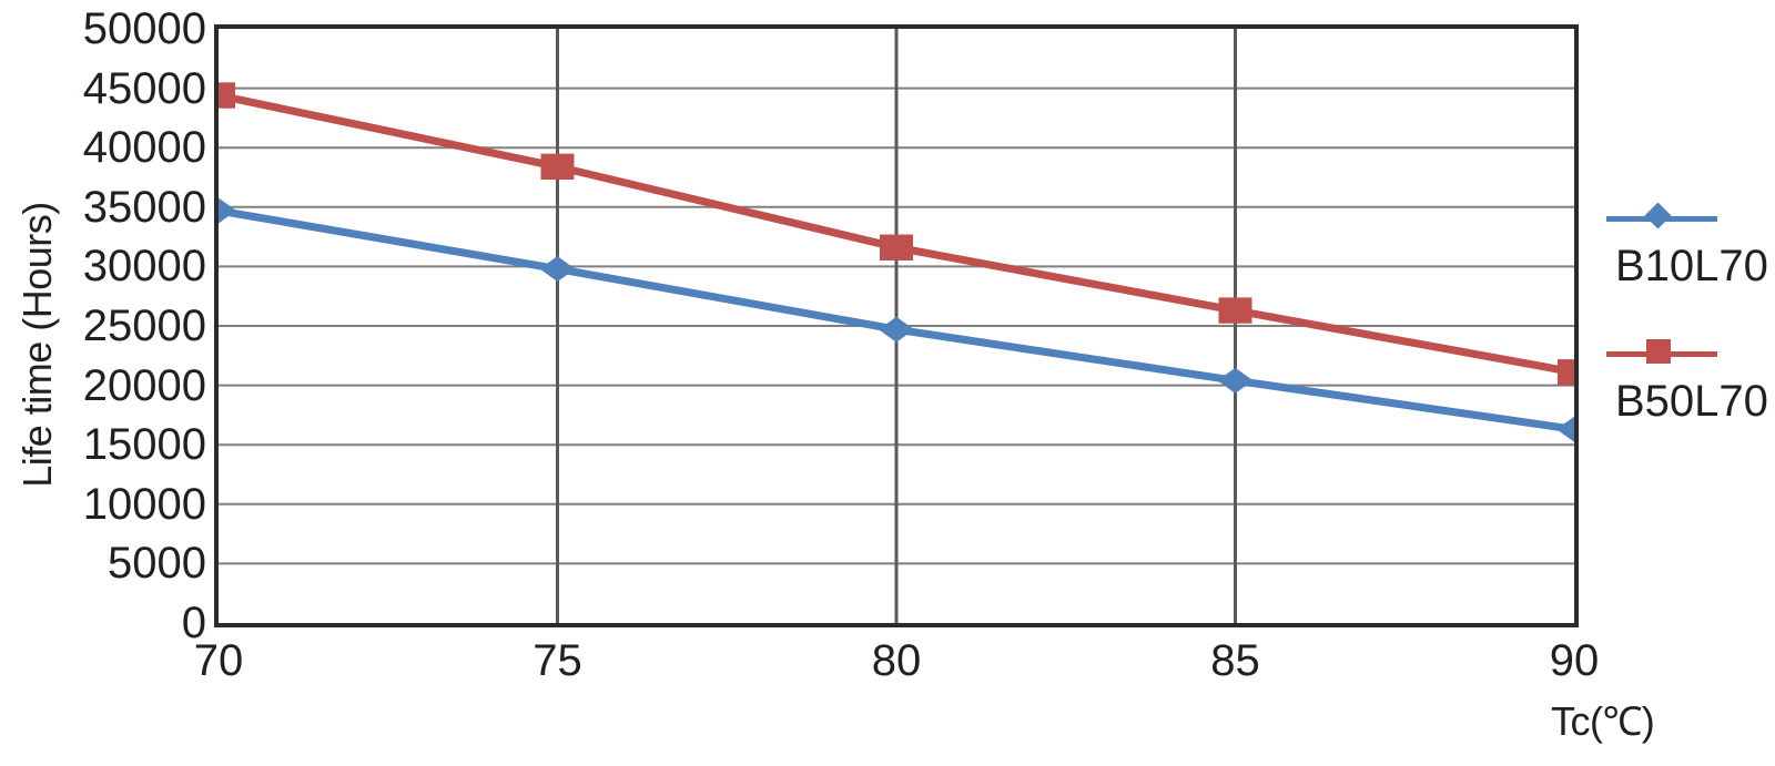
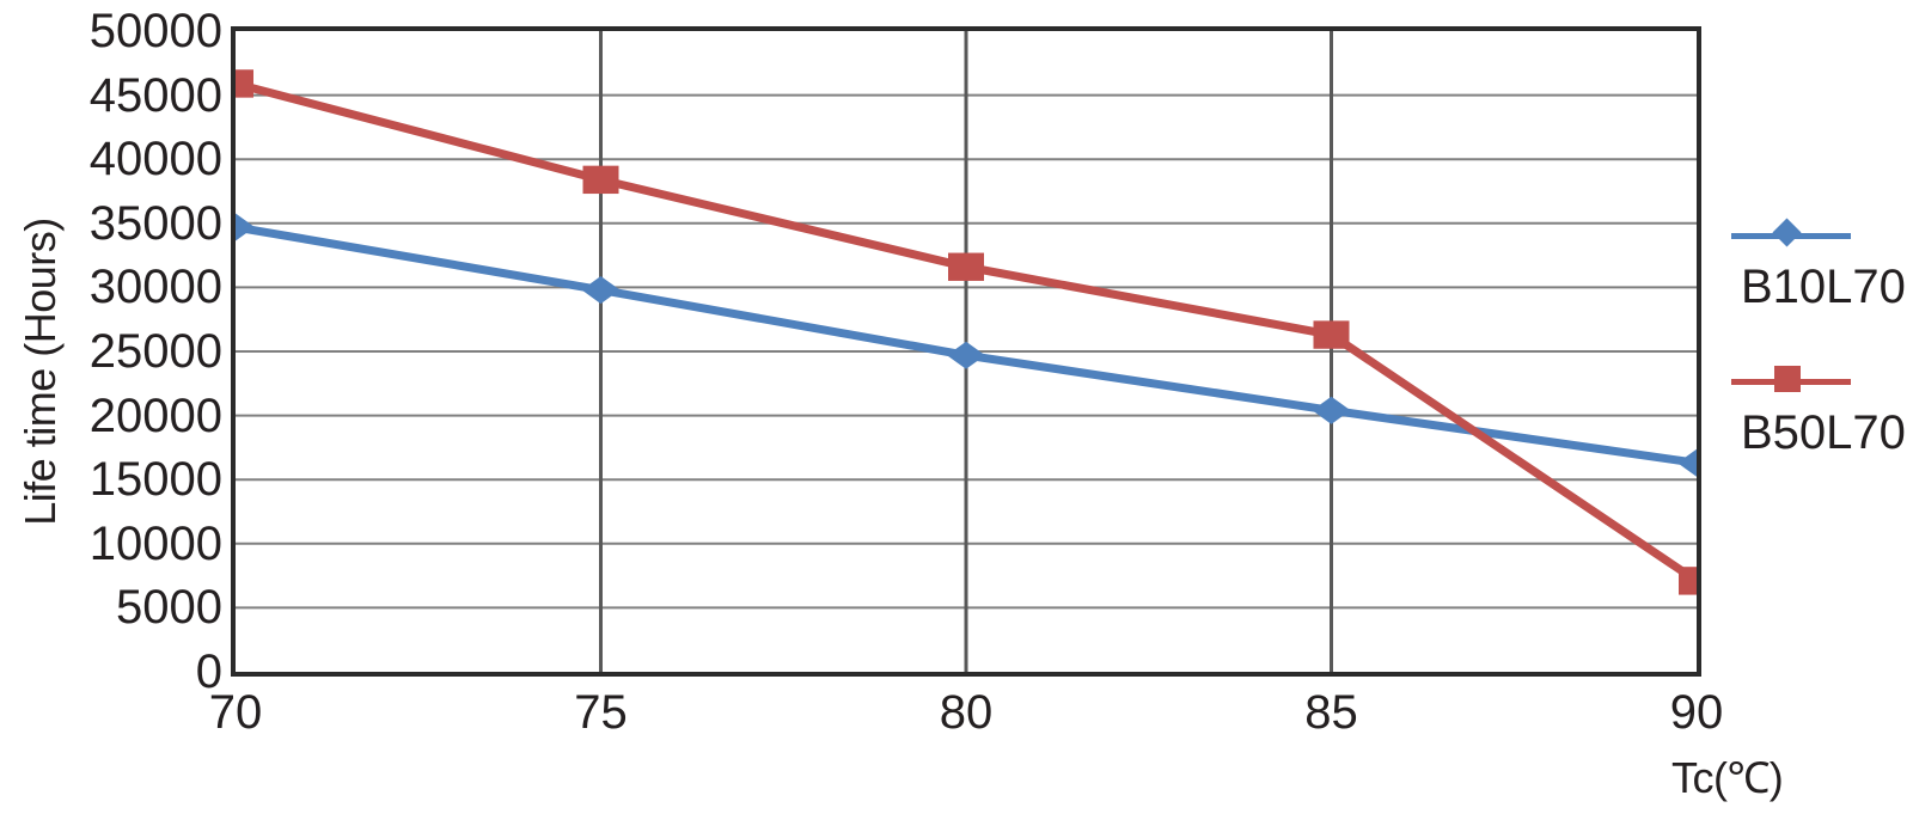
B50L70/70: 44400 -> 45900
B50L70/90: 21100 -> 7100
